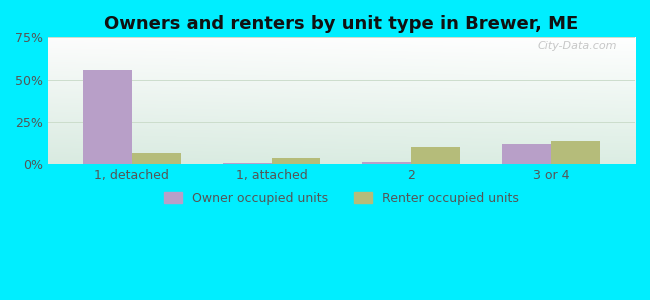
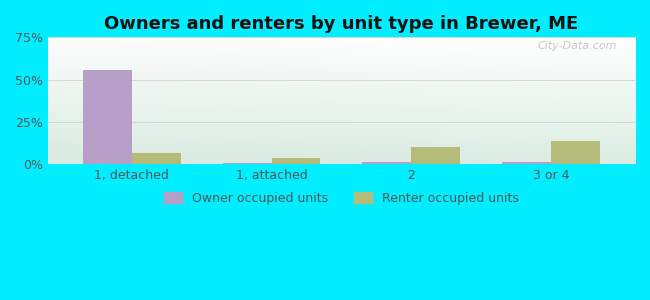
Owner occupied units/3 or 4: 12% -> 2%
